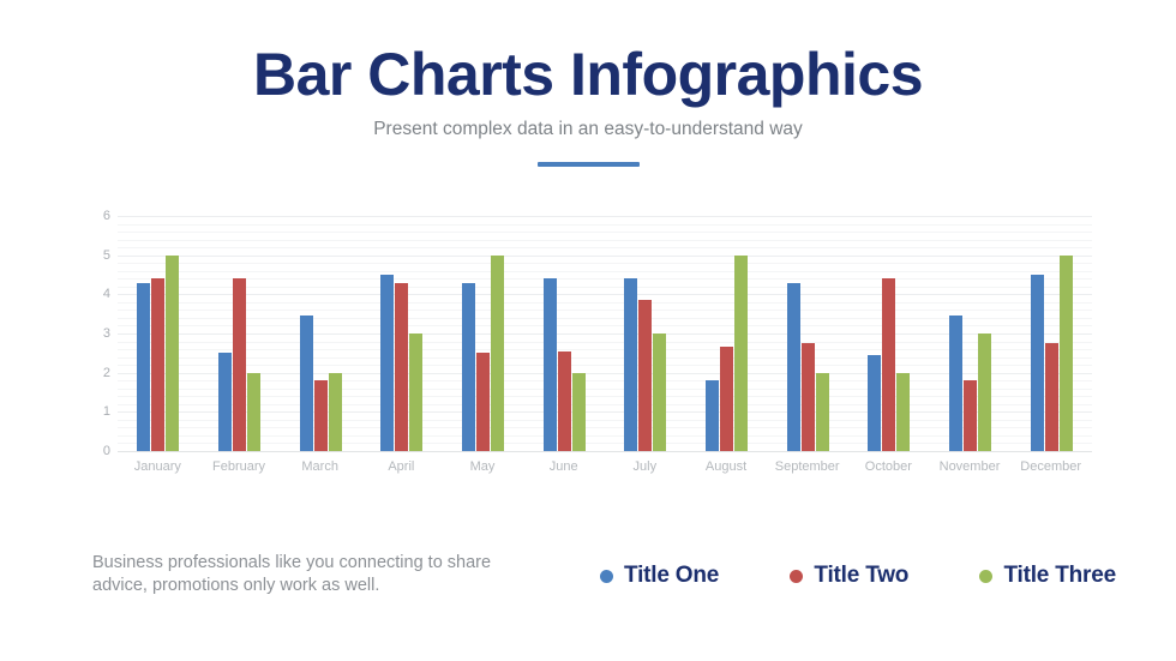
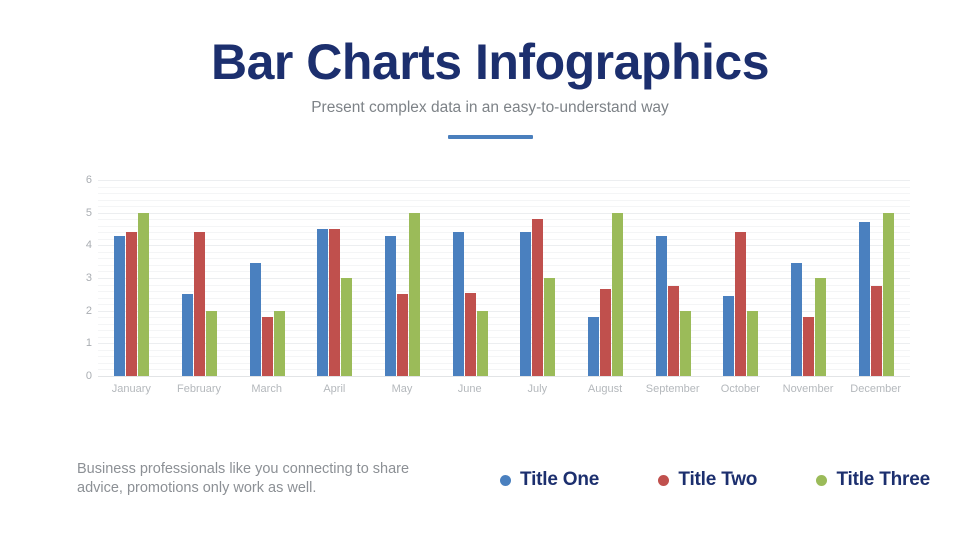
Title Two/April: 4.3 -> 4.5
Title Two/July: 3.9 -> 4.8
Title One/December: 4.5 -> 4.7
